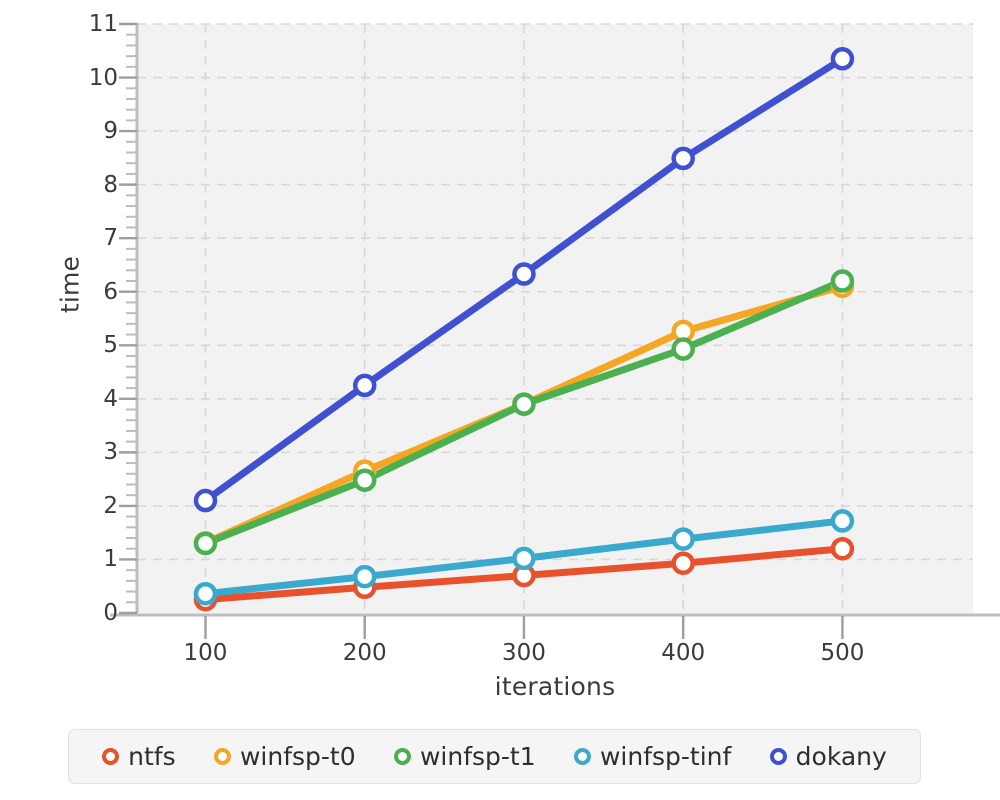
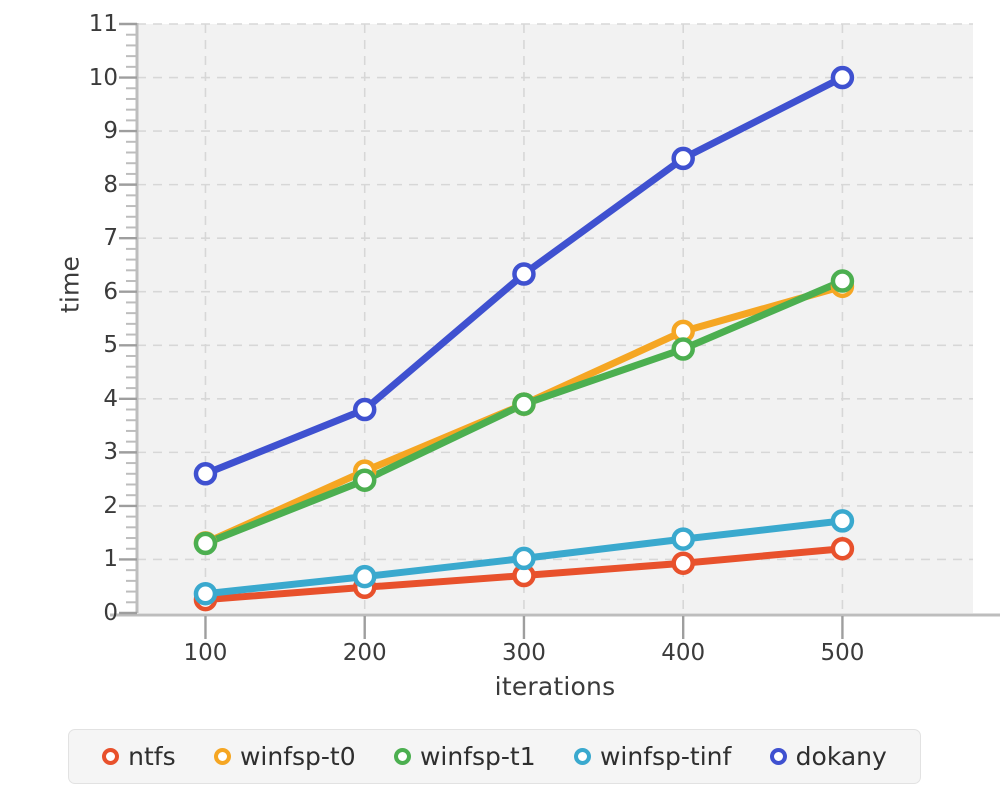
dokany/100: 2.1 -> 2.6
dokany/200: 4.2 -> 3.8
dokany/500: 10.3 -> 10.0
